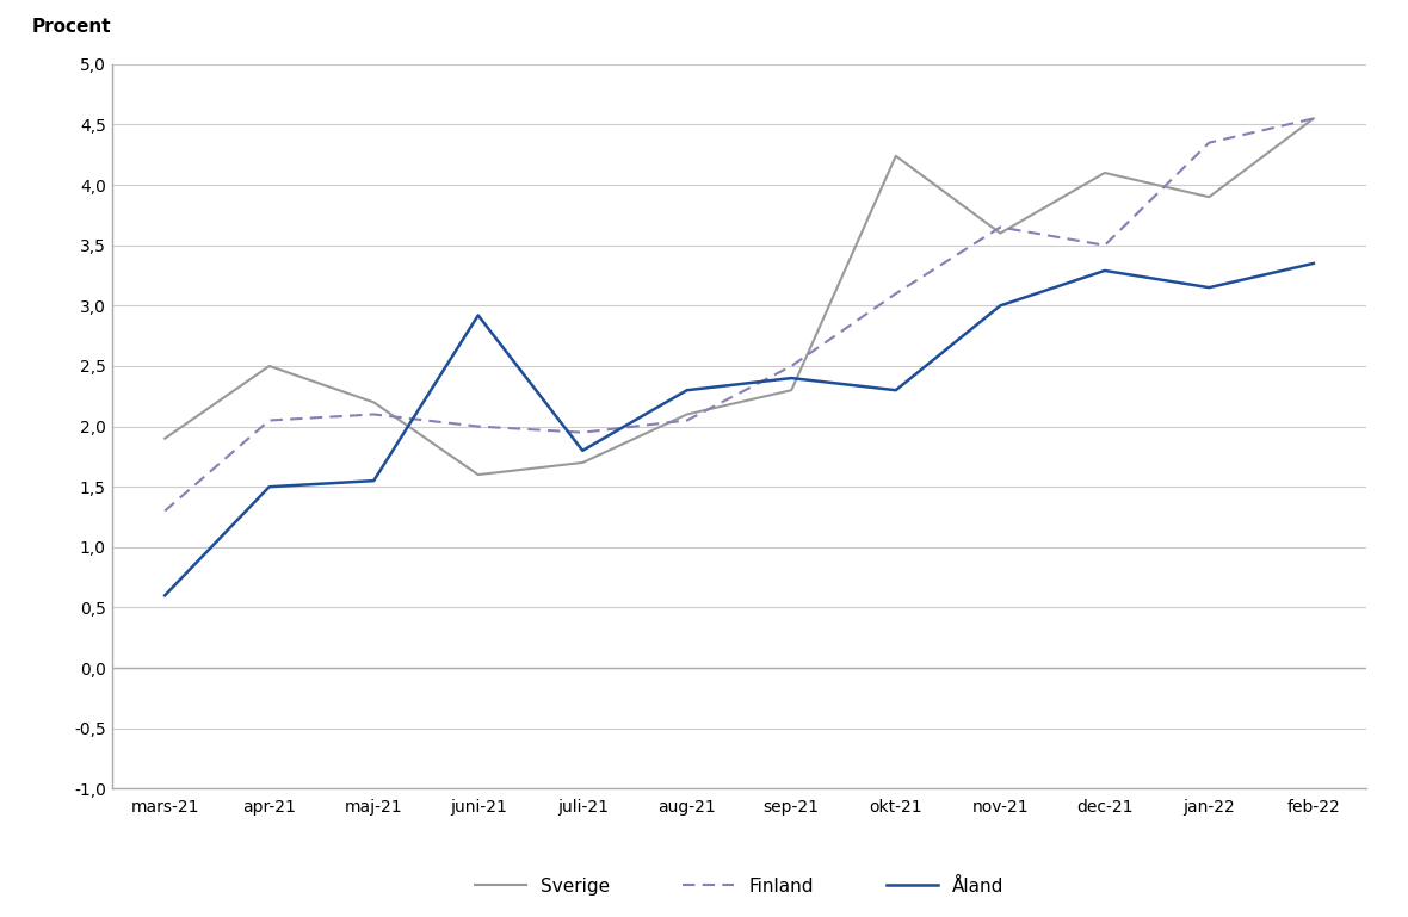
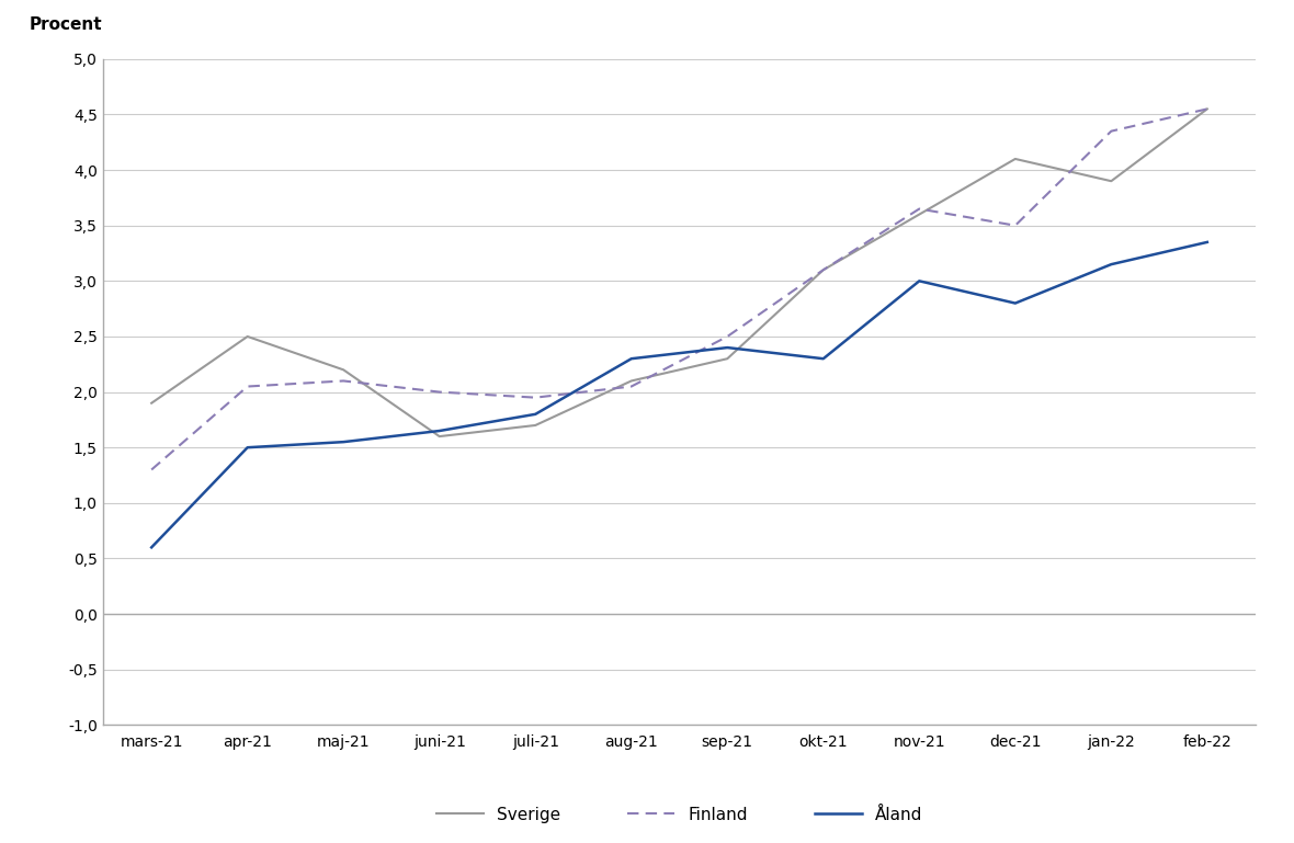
Åland/juni-21: 2,92 -> 1,65
Sverige/okt-21: 4,24 -> 3,10
Åland/dec-21: 3,29 -> 2,80
